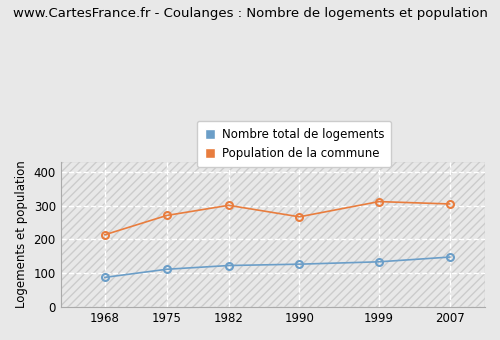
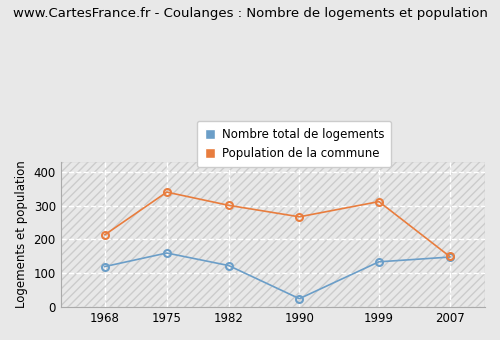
Nombre total de logements/1968: 88 -> 120
Nombre total de logements/1975: 112 -> 160
Population de la commune/1975: 271 -> 340
Nombre total de logements/1990: 127 -> 25
Population de la commune/2007: 305 -> 150
